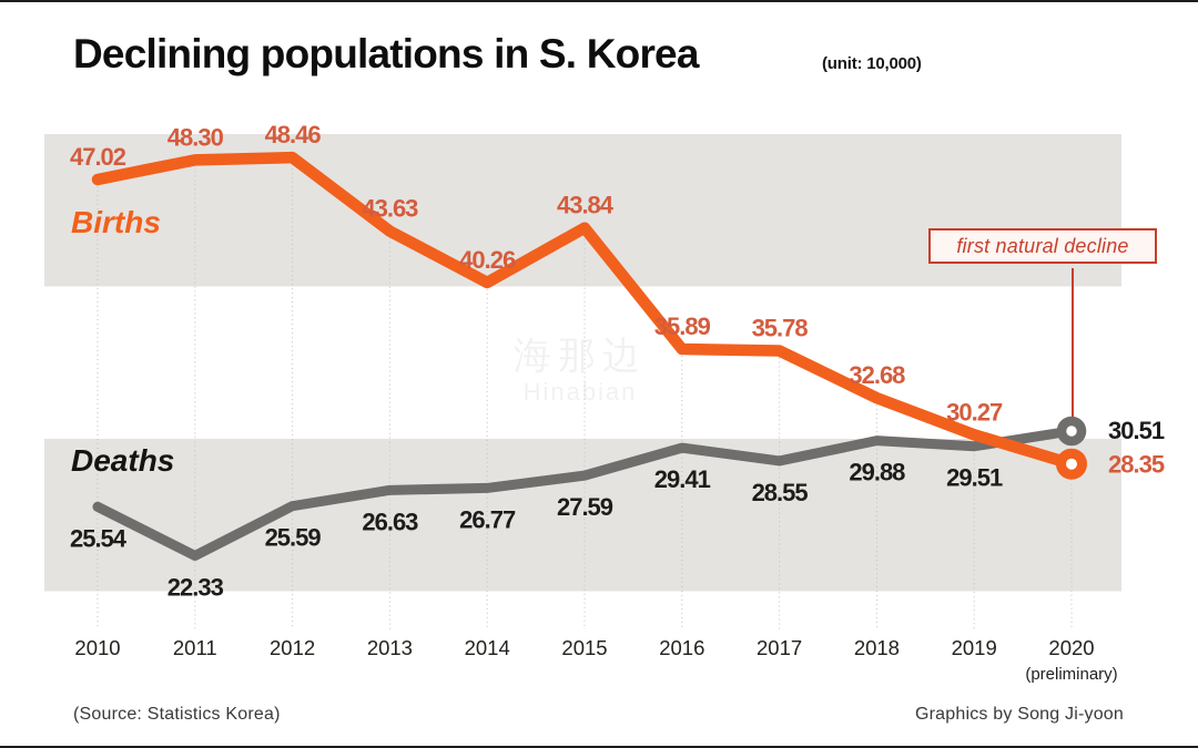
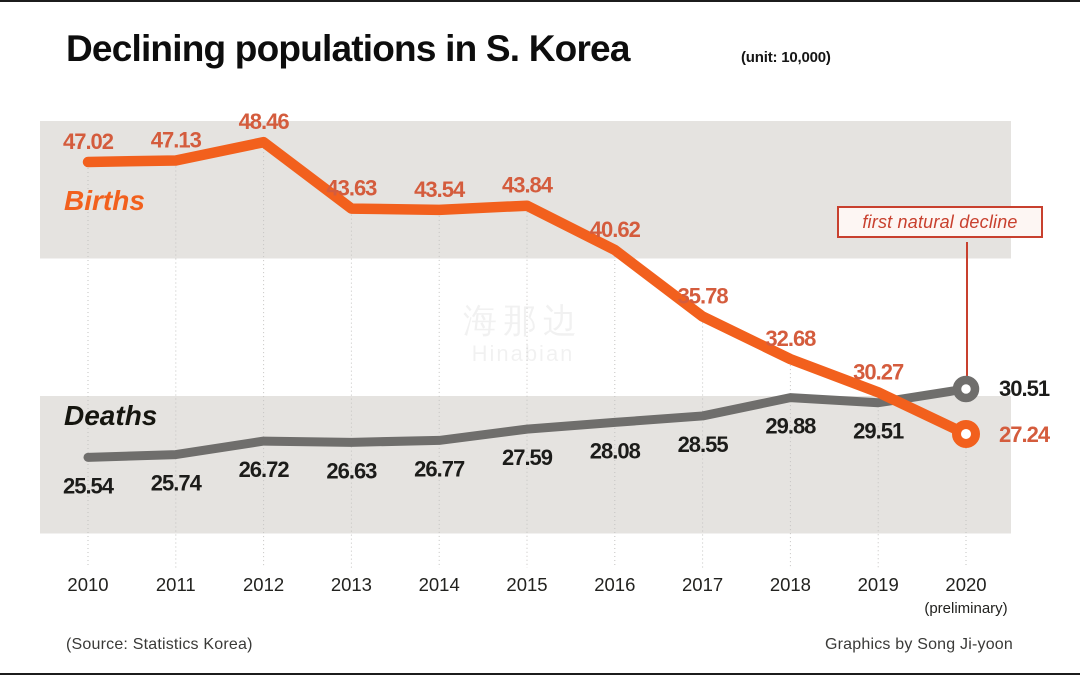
Births/2011: 48.30 -> 47.13
Deaths/2011: 22.33 -> 25.74
Deaths/2012: 25.59 -> 26.72
Births/2014: 40.26 -> 43.54
Births/2016: 35.89 -> 40.62
Deaths/2016: 29.41 -> 28.08
Births/2020: 28.35 -> 27.24
